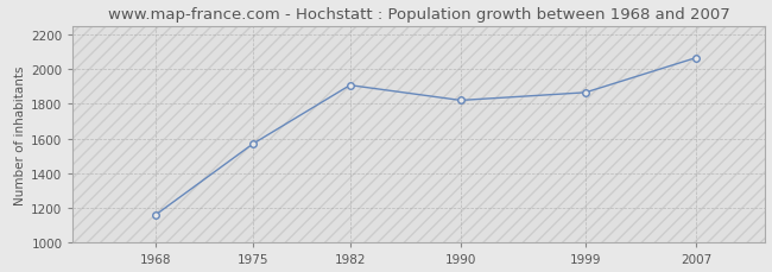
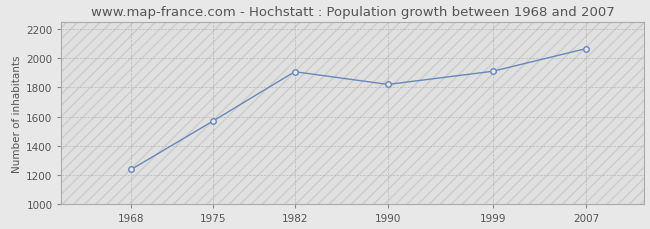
1968: 1160 -> 1240
1999: 1860 -> 1910
